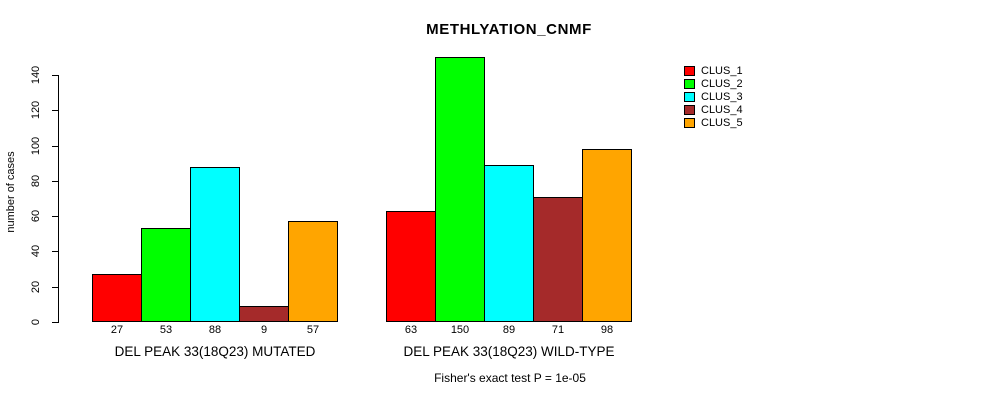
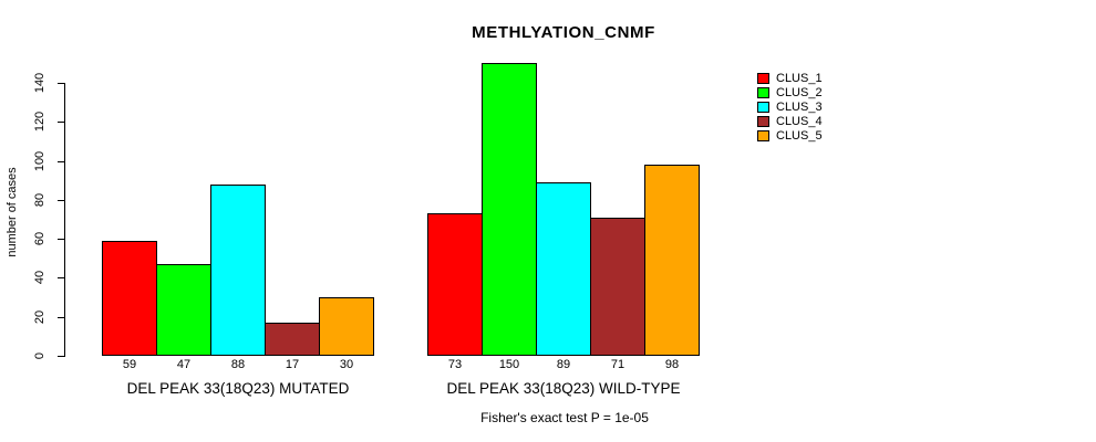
CLUS_1/DEL PEAK 33(18Q23) MUTATED: 27 -> 59
CLUS_2/DEL PEAK 33(18Q23) MUTATED: 53 -> 47
CLUS_4/DEL PEAK 33(18Q23) MUTATED: 9 -> 17
CLUS_5/DEL PEAK 33(18Q23) MUTATED: 57 -> 30
CLUS_1/DEL PEAK 33(18Q23) WILD-TYPE: 63 -> 73
